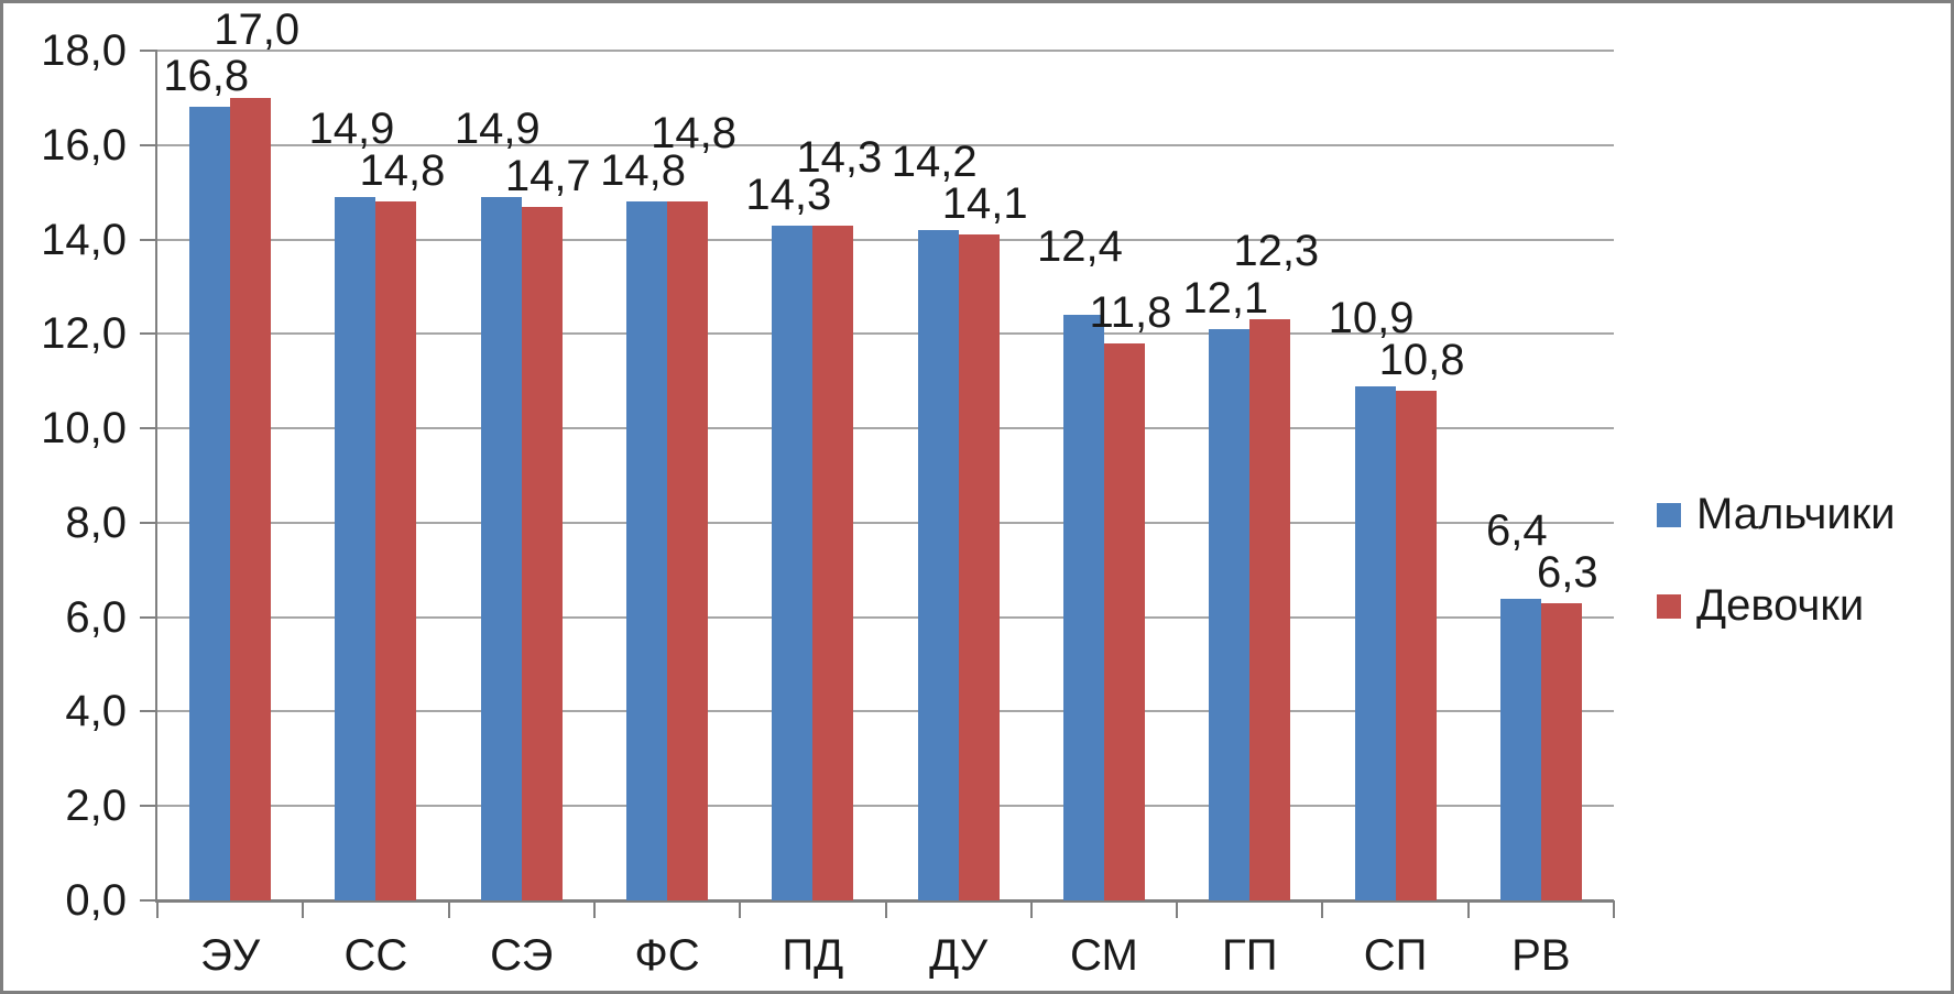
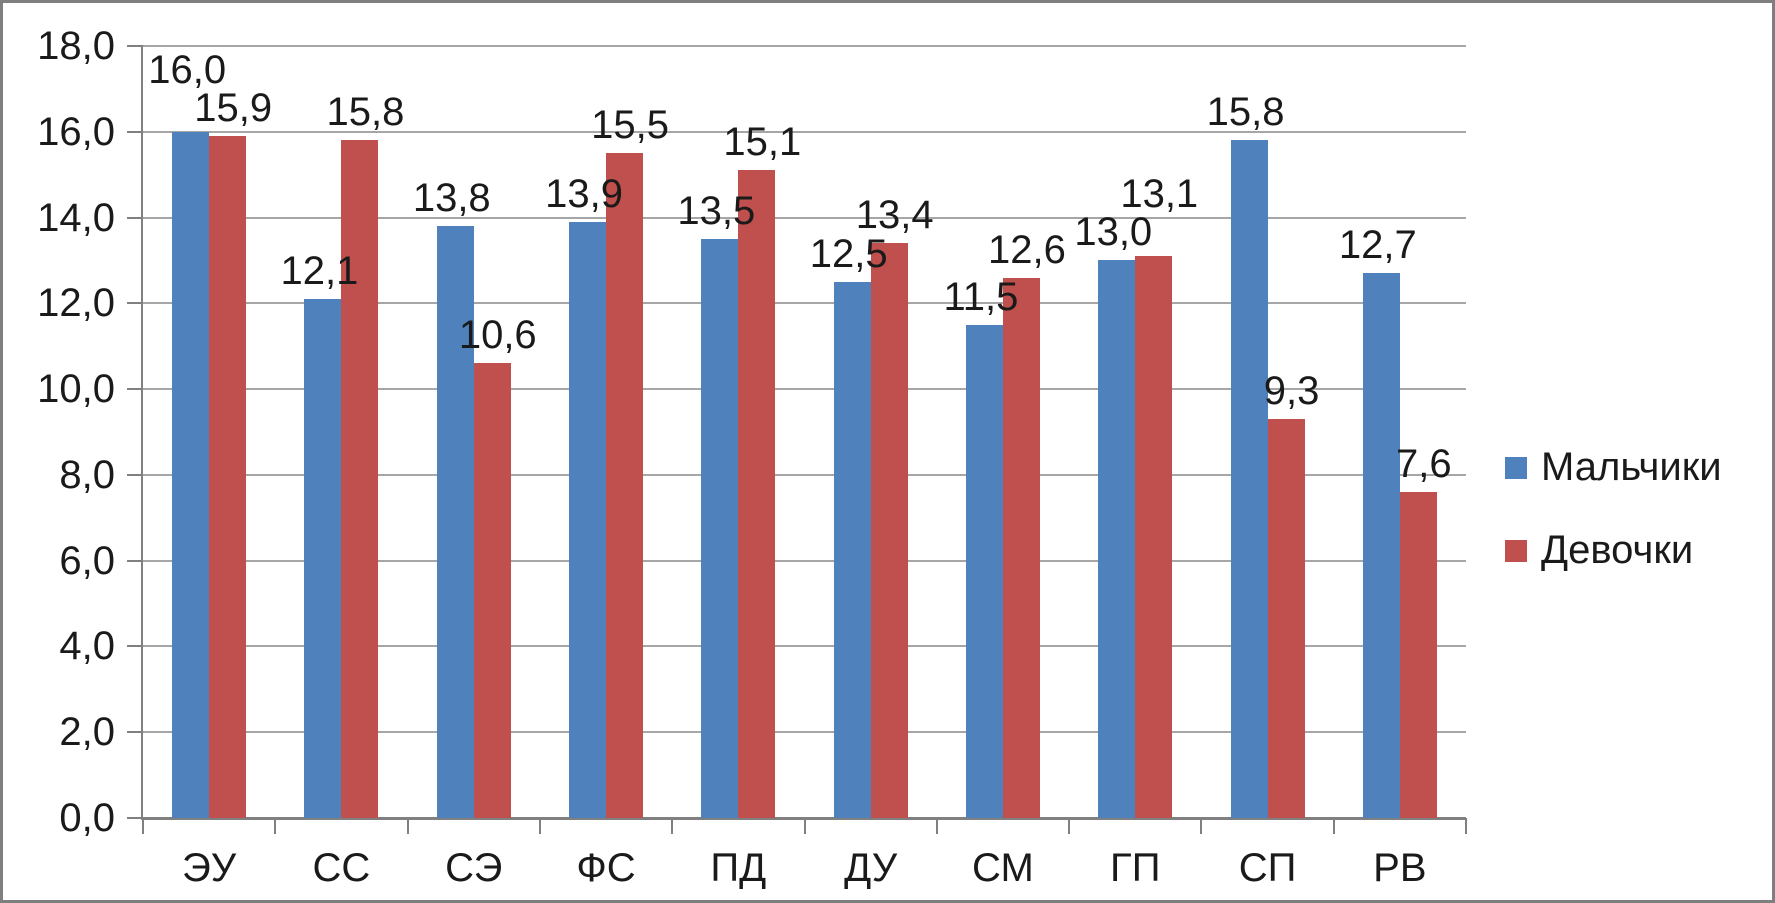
Мальчики/ЭУ: 16,8 -> 16,0
Девочки/ЭУ: 17,0 -> 15,9
Мальчики/СС: 14,9 -> 12,1
Девочки/СС: 14,8 -> 15,8
Мальчики/СЭ: 14,9 -> 13,8
Девочки/СЭ: 14,7 -> 10,6
Мальчики/ФС: 14,8 -> 13,9
Девочки/ФС: 14,8 -> 15,5
Мальчики/ПД: 14,3 -> 13,5
Девочки/ПД: 14,3 -> 15,1
Мальчики/ДУ: 14,2 -> 12,5
Девочки/ДУ: 14,1 -> 13,4
Мальчики/СМ: 12,4 -> 11,5
Девочки/СМ: 11,8 -> 12,6
Мальчики/ГП: 12,1 -> 13,0
Девочки/ГП: 12,3 -> 13,1
Мальчики/СП: 10,9 -> 15,8
Девочки/СП: 10,8 -> 9,3
Мальчики/РВ: 6,4 -> 12,7
Девочки/РВ: 6,3 -> 7,6
